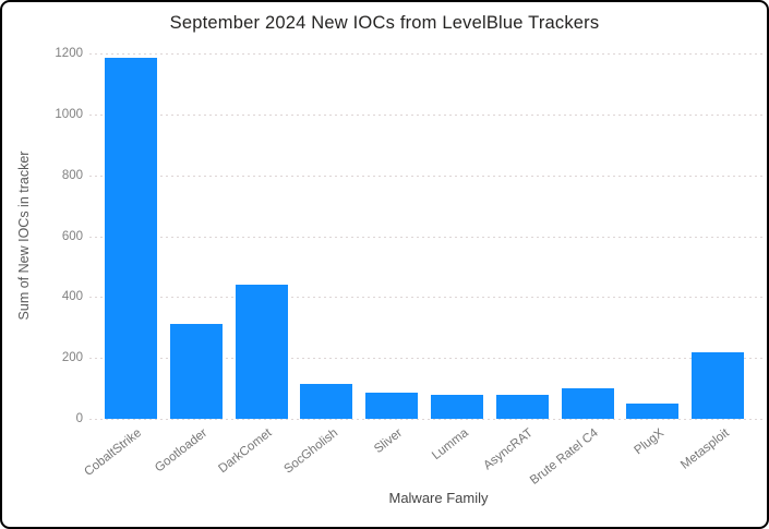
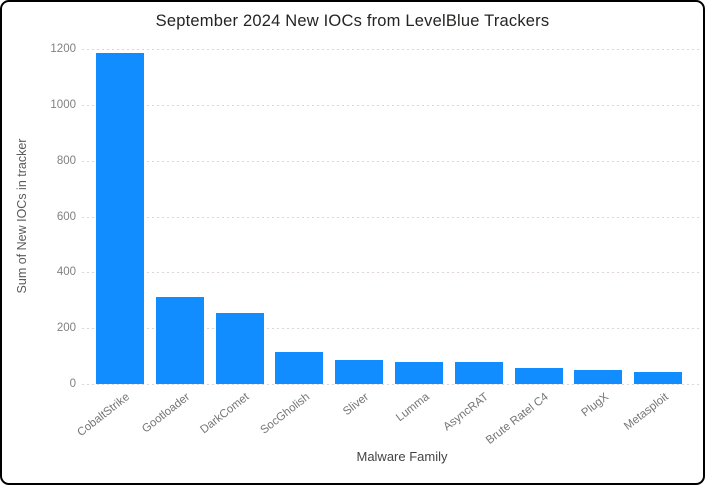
DarkComet: 440 -> 260
Brute Ratel C4: 100 -> 60
Metasploit: 220 -> 40
